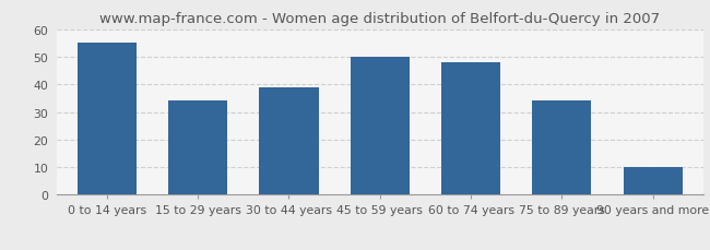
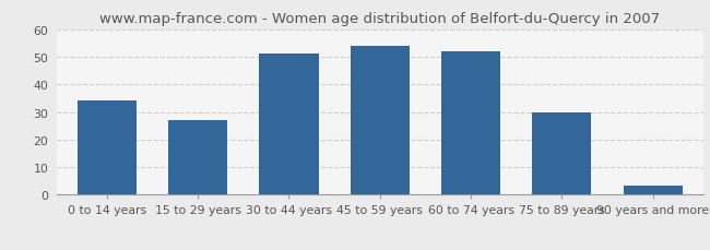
0 to 14 years: 55.0 -> 34.0
15 to 29 years: 34.0 -> 27.0
30 to 44 years: 39.0 -> 51.0
45 to 59 years: 50.0 -> 54.0
60 to 74 years: 48.0 -> 52.0
75 to 89 years: 34.0 -> 30.0
90 years and more: 10.0 -> 3.5
